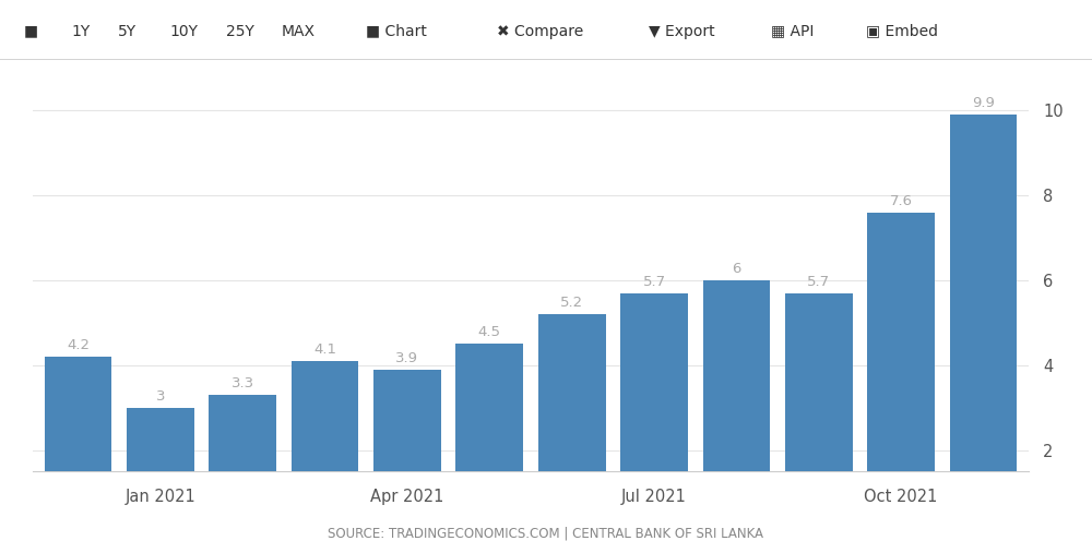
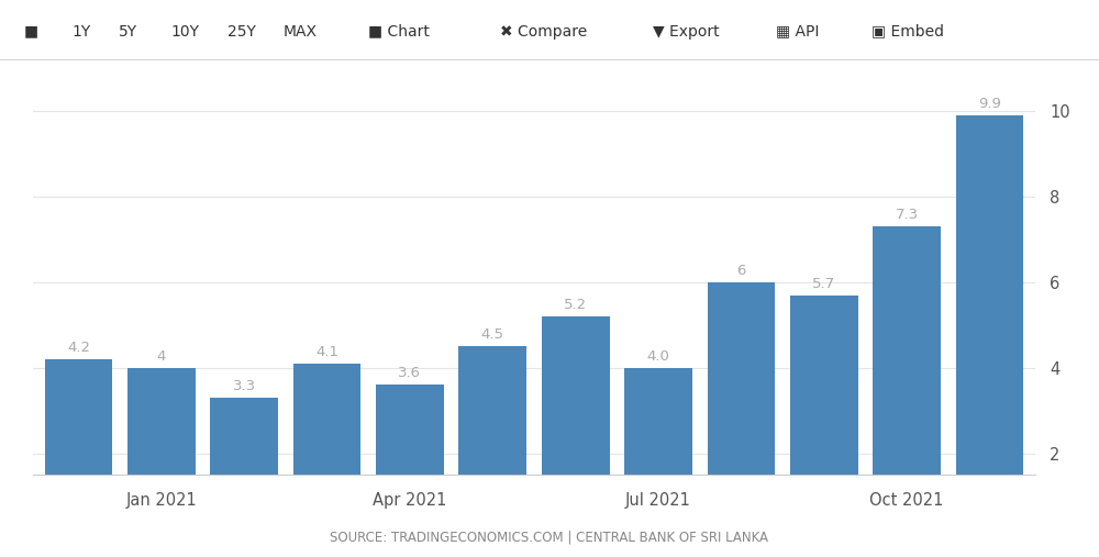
Jan 2021: 3 -> 4
Apr 2021: 3.9 -> 3.6
Jul 2021: 5.7 -> 4.0
Oct 2021: 7.6 -> 7.3
